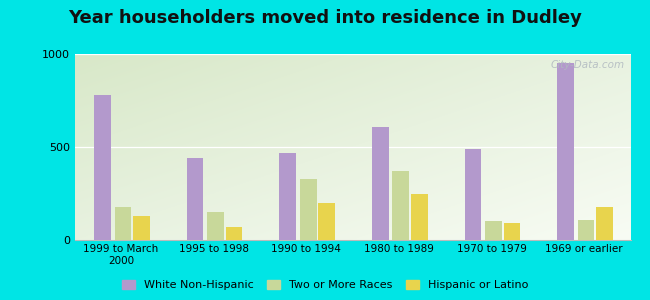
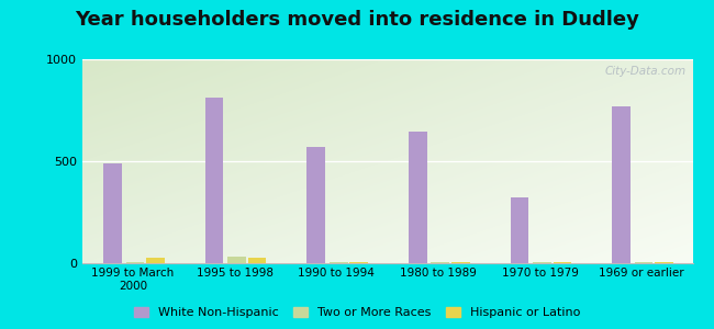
White Non-Hispanic/1999 to March 2000: 780 -> 490
Two or More Races/1999 to March 2000: 180 -> 10
Hispanic or Latino/1999 to March 2000: 130 -> 30
White Non-Hispanic/1995 to 1998: 440 -> 810
Two or More Races/1995 to 1998: 150 -> 30
Hispanic or Latino/1995 to 1998: 70 -> 20
White Non-Hispanic/1990 to 1994: 470 -> 570
Two or More Races/1990 to 1994: 330 -> 0
Hispanic or Latino/1990 to 1994: 200 -> 0
White Non-Hispanic/1980 to 1989: 610 -> 640
Two or More Races/1980 to 1989: 370 -> 0
Hispanic or Latino/1980 to 1989: 250 -> 0
White Non-Hispanic/1970 to 1979: 490 -> 320
Two or More Races/1970 to 1979: 100 -> 0
Hispanic or Latino/1970 to 1979: 90 -> 0
White Non-Hispanic/1969 or earlier: 950 -> 770
Two or More Races/1969 or earlier: 110 -> 0
Hispanic or Latino/1969 or earlier: 180 -> 0
